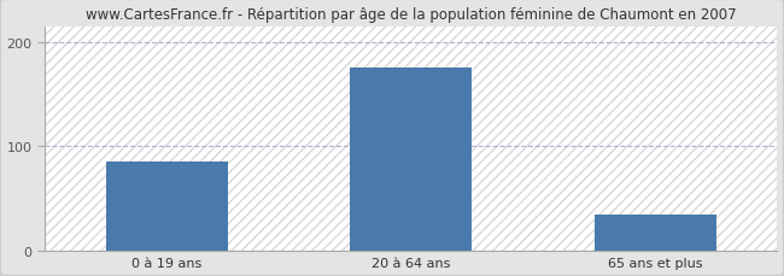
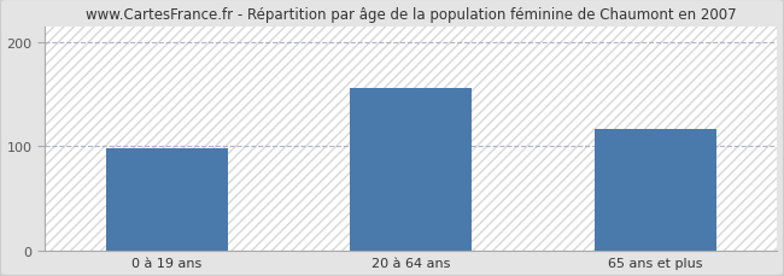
0 à 19 ans: 85 -> 98
20 à 64 ans: 175 -> 156
65 ans et plus: 35 -> 116
